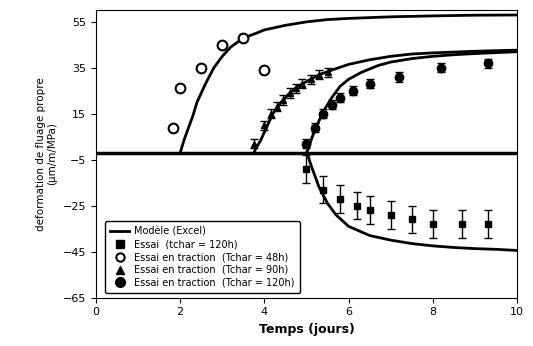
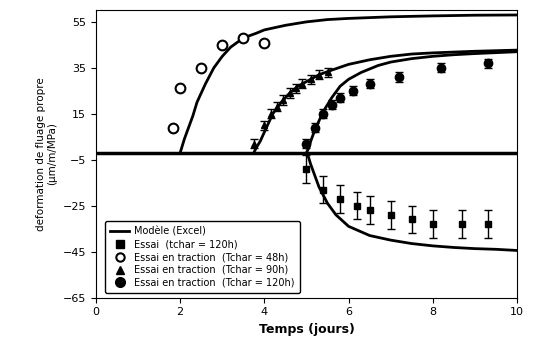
Essai en traction (Tchar = 48h)/4: 34 -> 46
